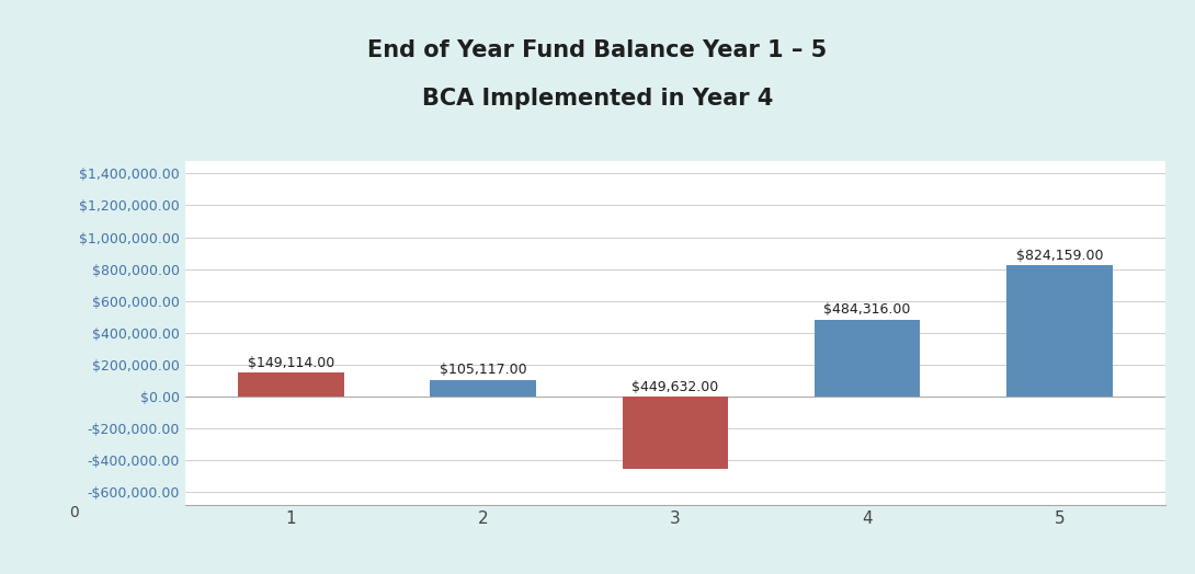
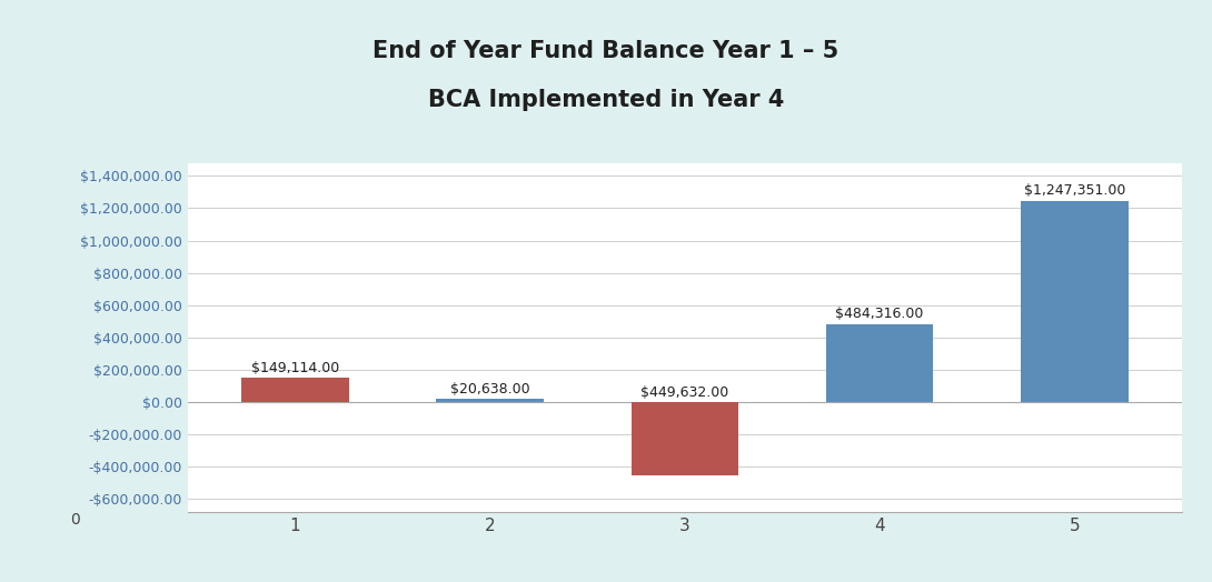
2: $105,117.00 -> $20,638.00
5: $824,159.00 -> $1,247,351.00
